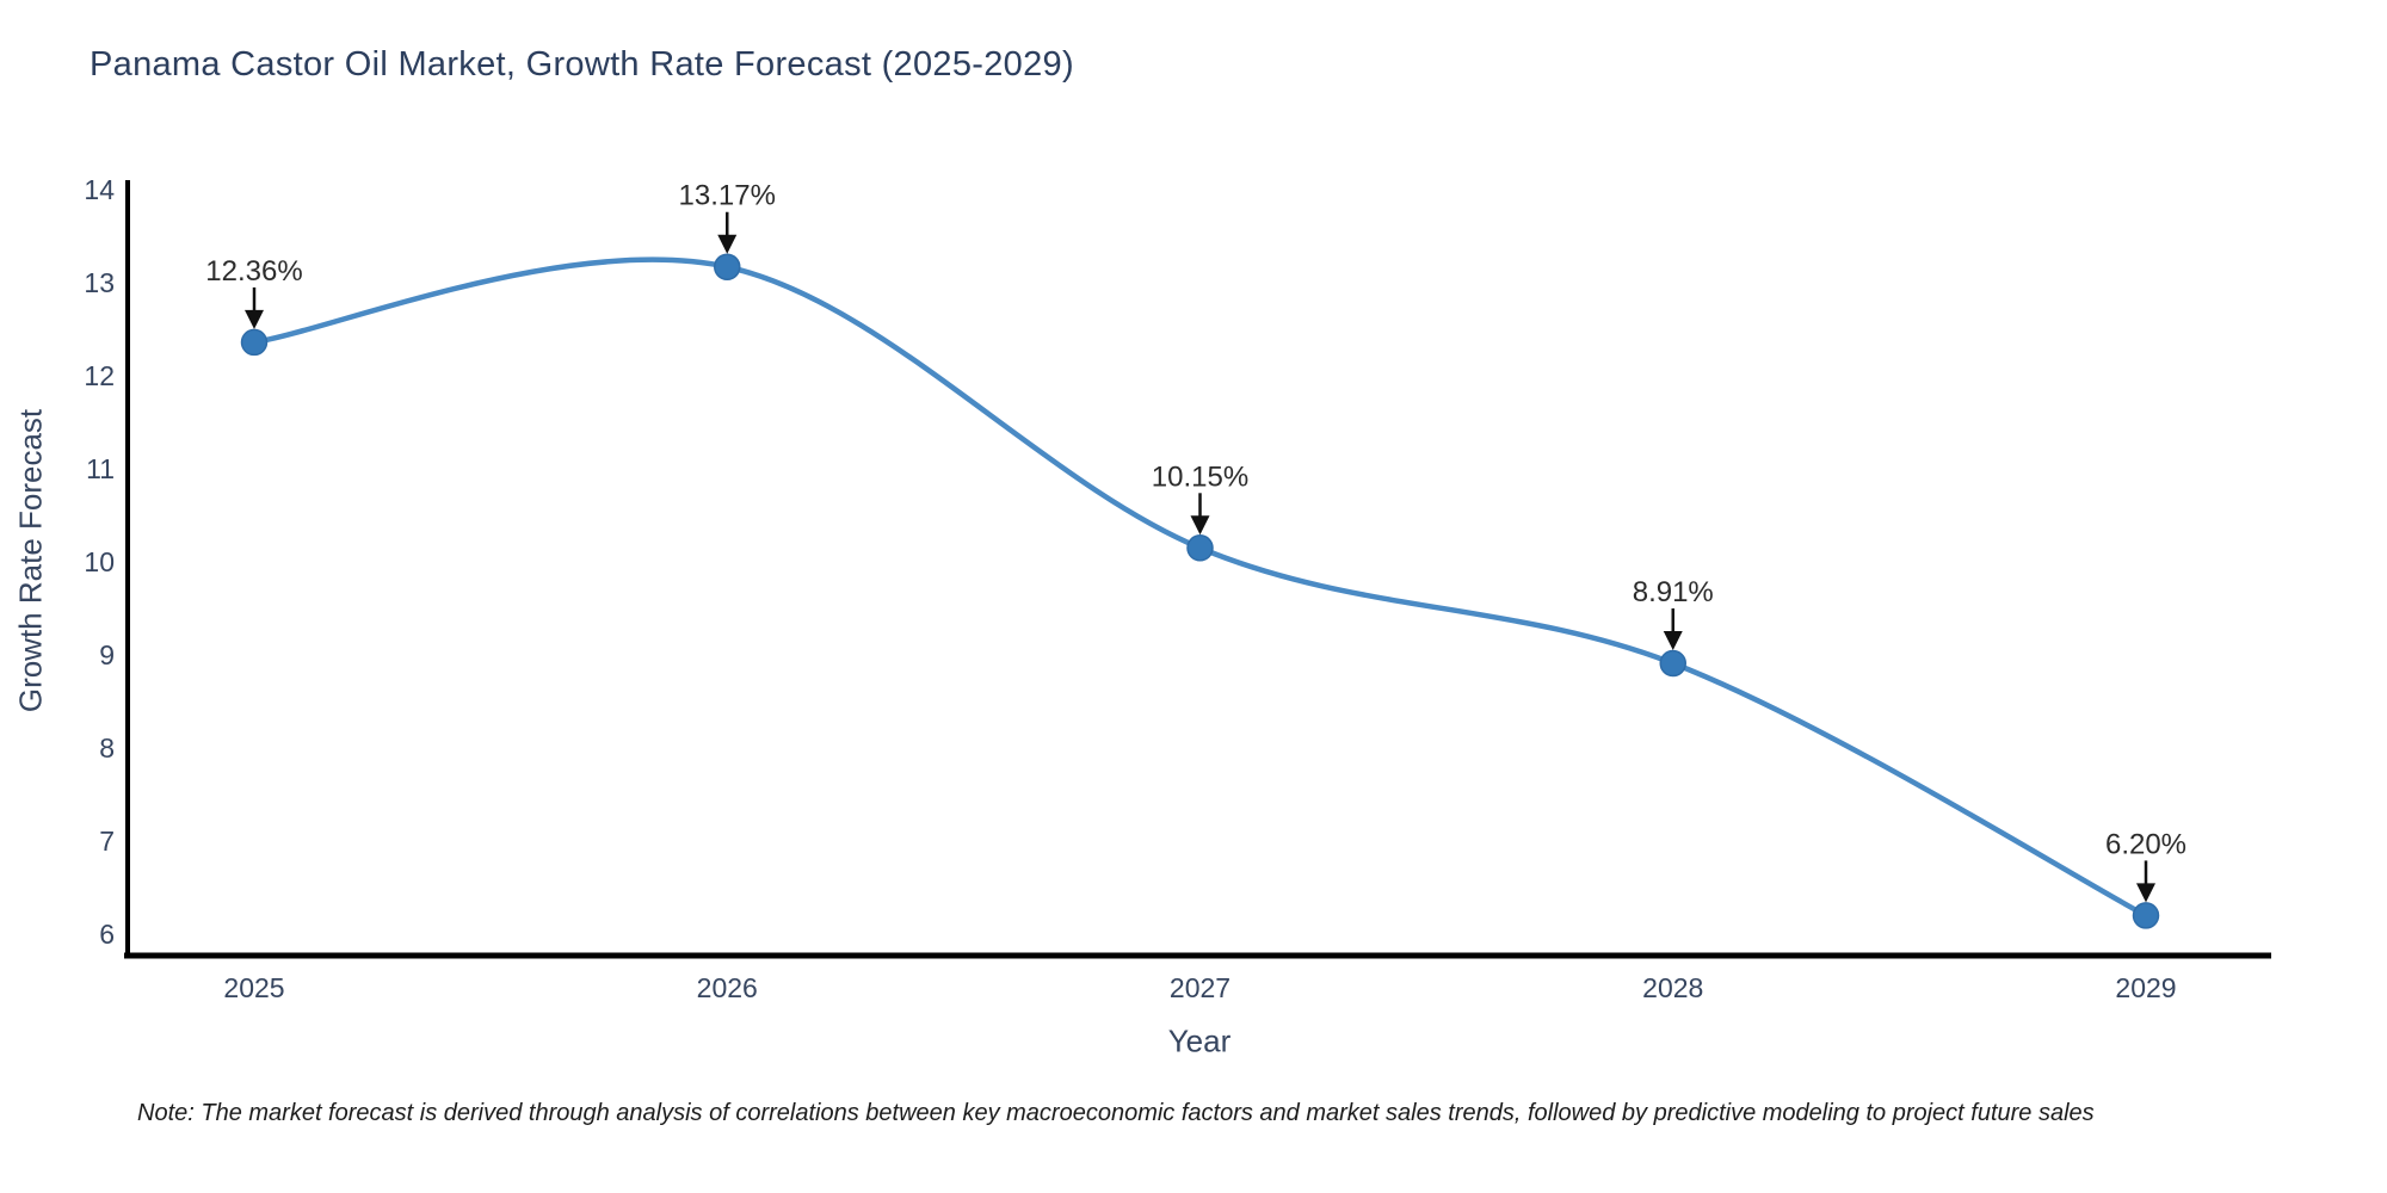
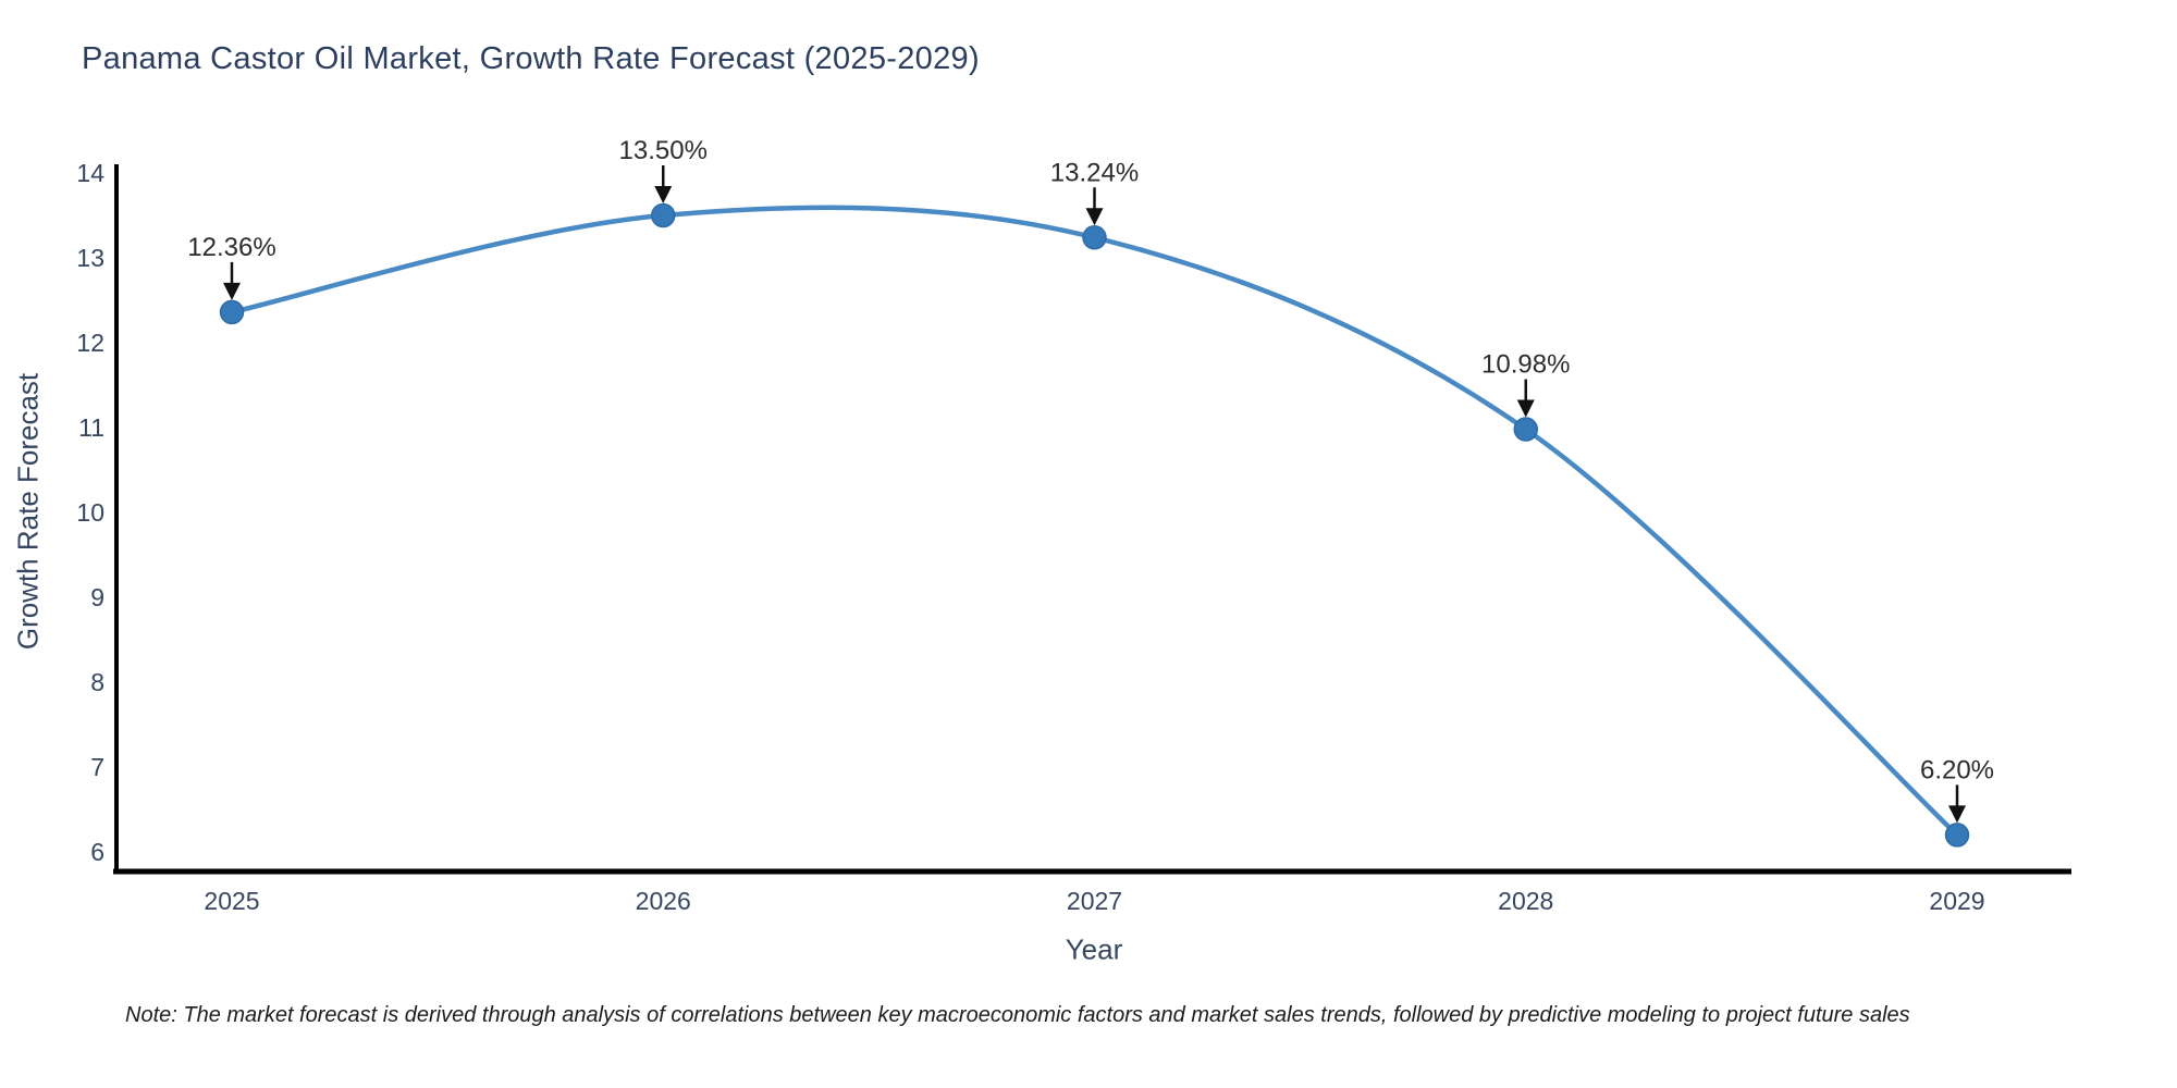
2026: 13.17% -> 13.50%
2027: 10.15% -> 13.24%
2028: 8.91% -> 10.98%
